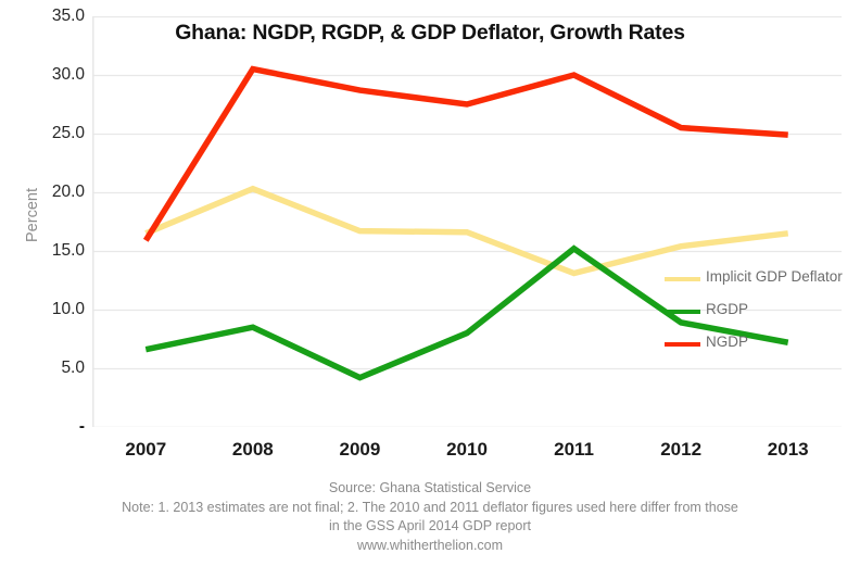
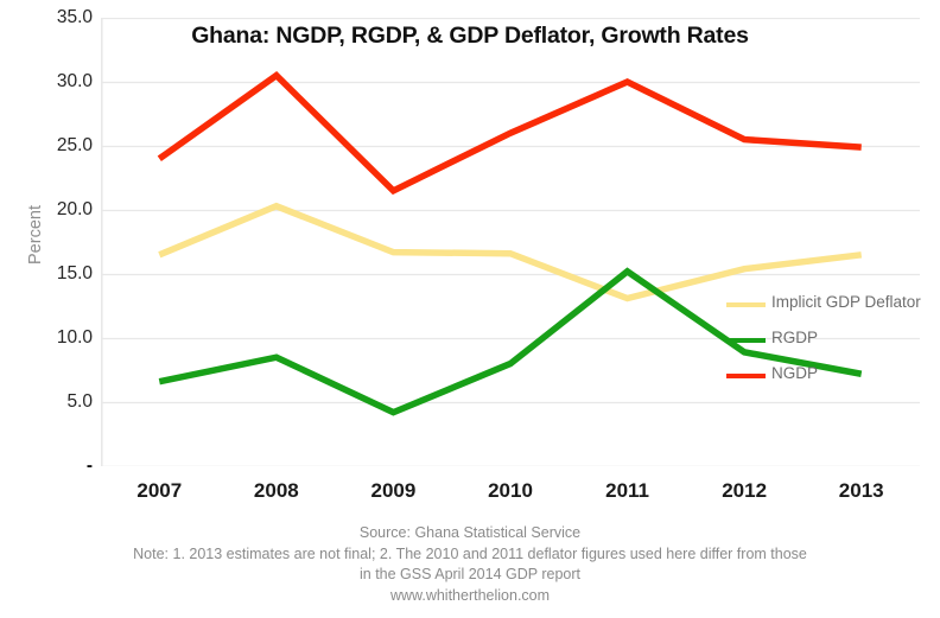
NGDP/2007: 15.9 -> 24.0
NGDP/2009: 28.7 -> 21.5
NGDP/2010: 27.5 -> 26.0
